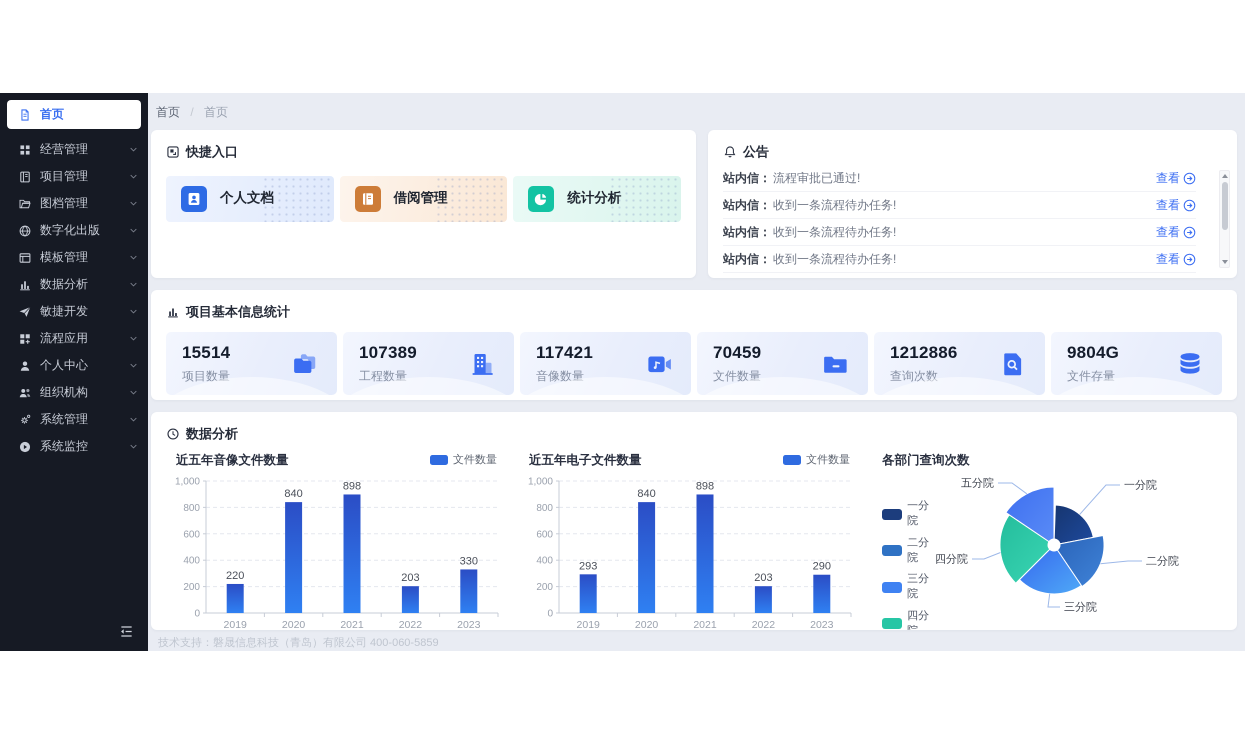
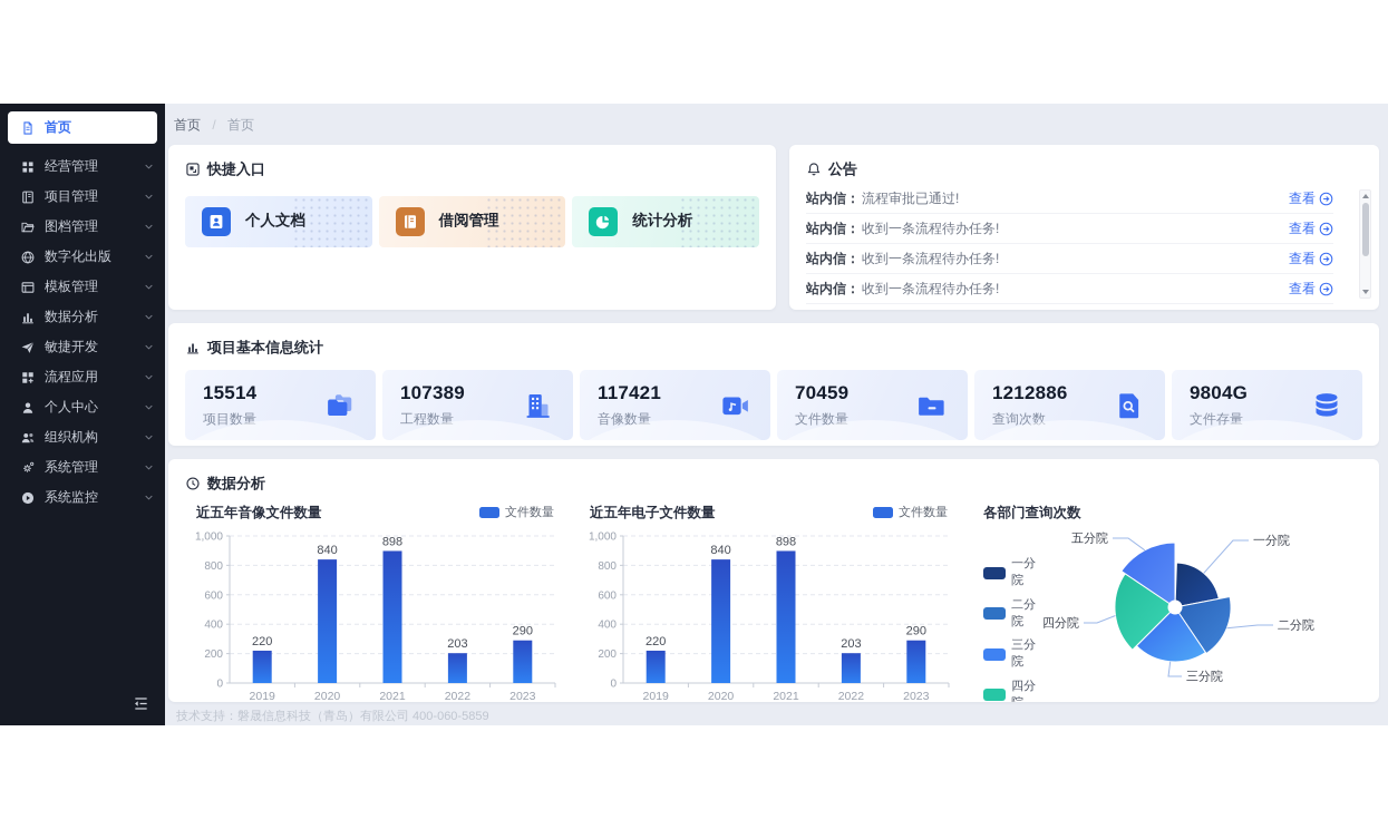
近五年音像文件数量/2023: 330 -> 290
近五年电子文件数量/2019: 293 -> 220
